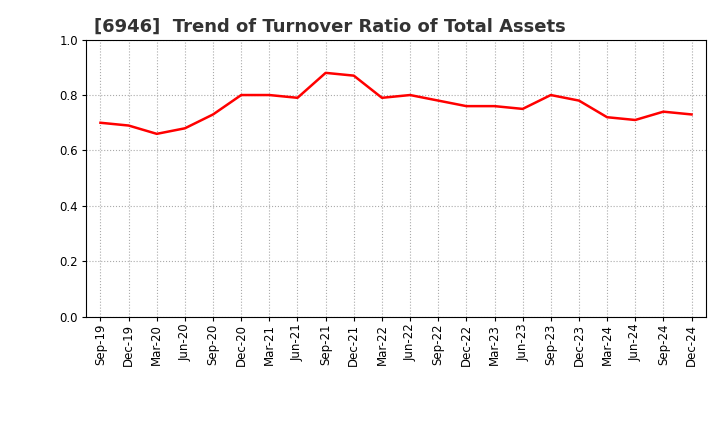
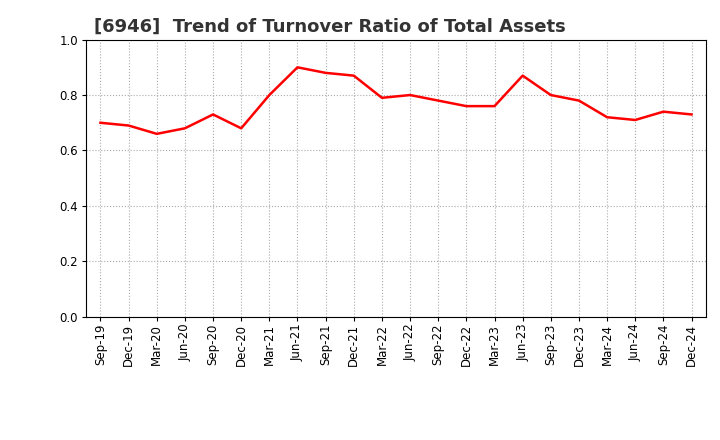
Dec-20: 0.80 -> 0.68
Jun-21: 0.79 -> 0.90
Jun-23: 0.75 -> 0.87
